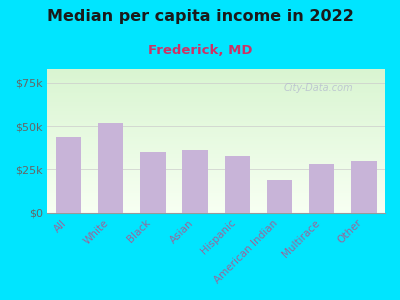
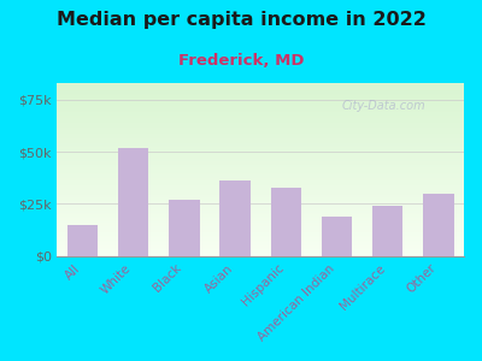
All: $44k -> $15k
Black: $35k -> $27k
Multirace: $28k -> $24k
